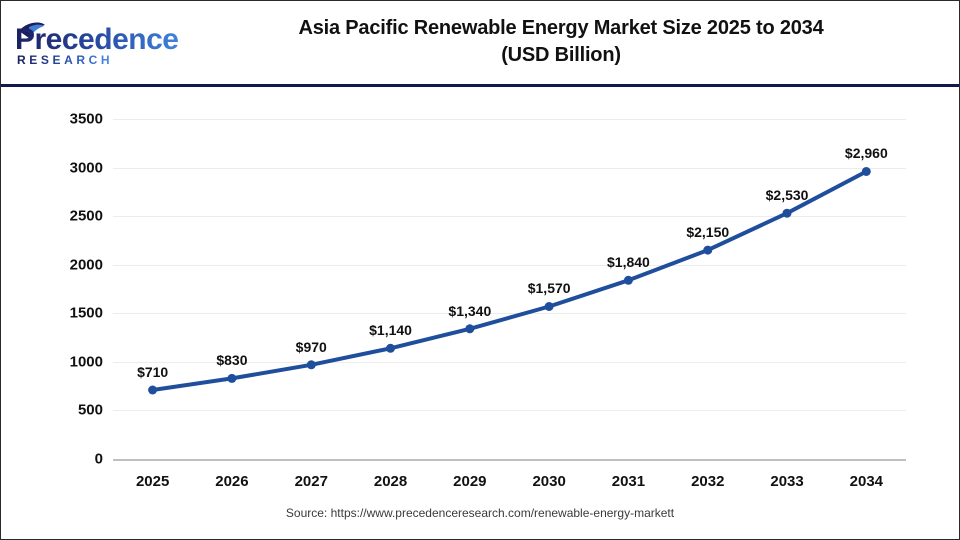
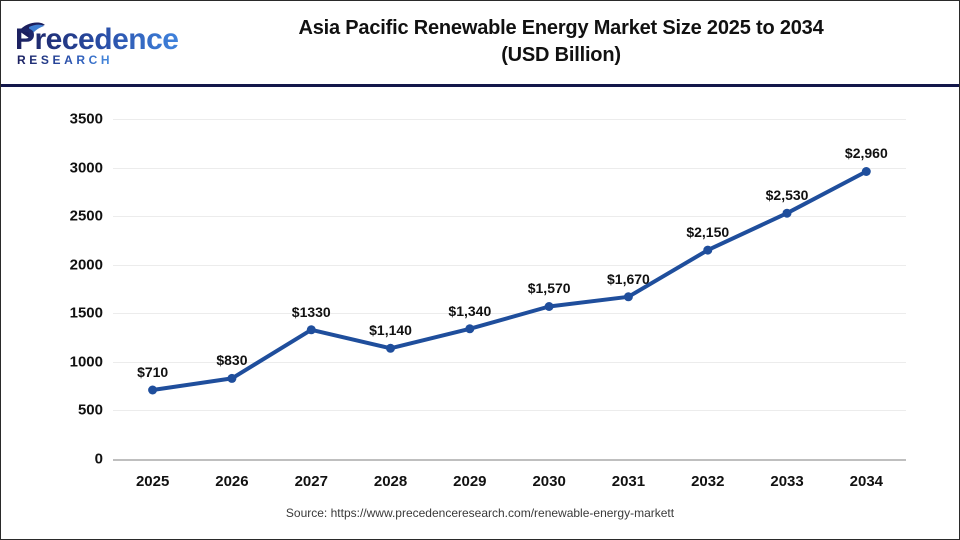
2027: $970 -> $1330
2031: $1,840 -> $1,670
